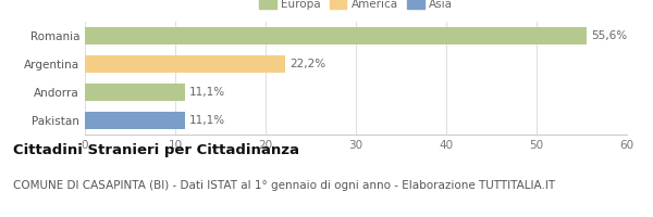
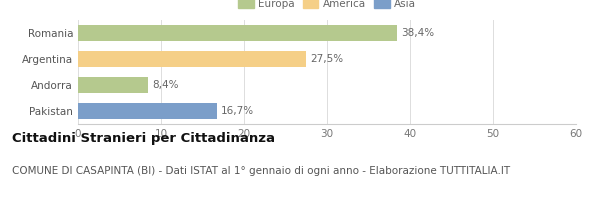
Romania: 55,6% -> 38,4%
Argentina: 22,2% -> 27,5%
Andorra: 11,1% -> 8,4%
Pakistan: 11,1% -> 16,7%
